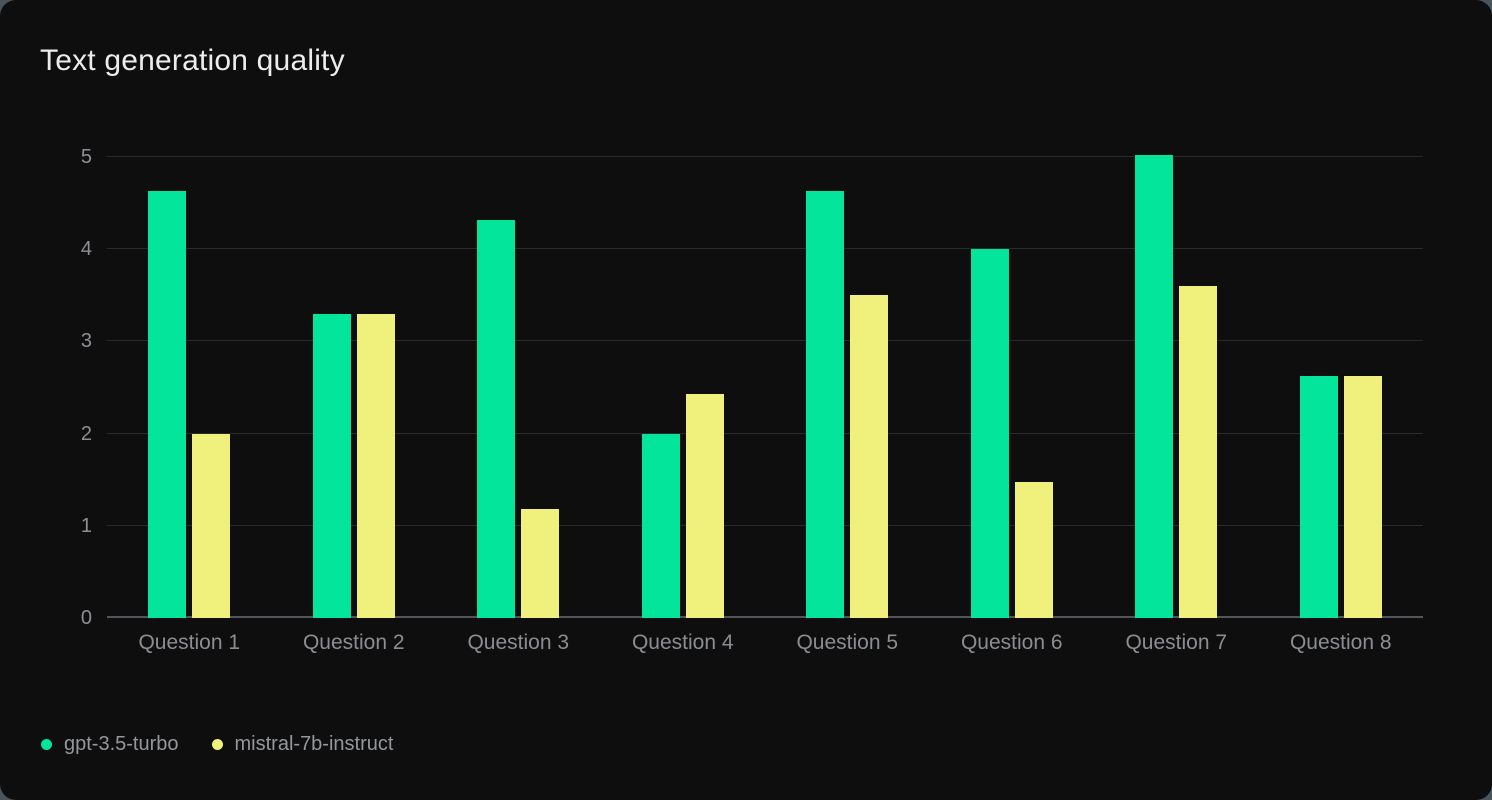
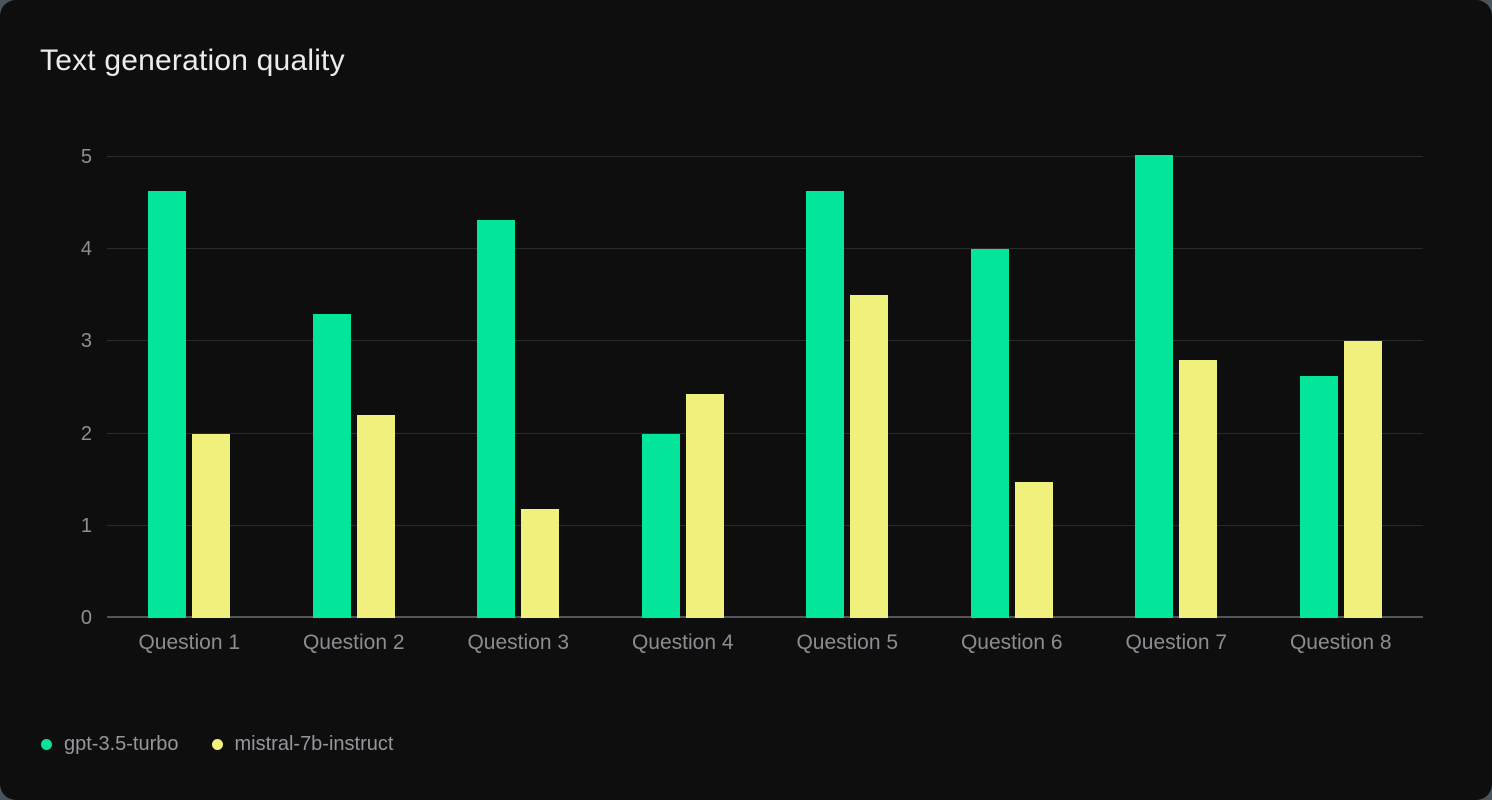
mistral-7b-instruct/Question 2: 3.3 -> 2.2
mistral-7b-instruct/Question 7: 3.6 -> 2.8
mistral-7b-instruct/Question 8: 2.6 -> 3.0
